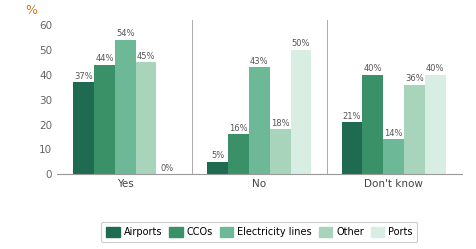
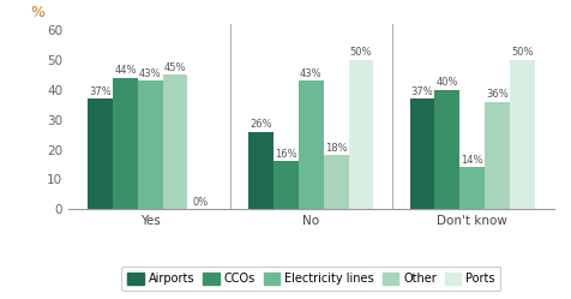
Electricity lines/Yes: 54% -> 43%
Airports/No: 5% -> 26%
Airports/Don't know: 21% -> 37%
Ports/Don't know: 40% -> 50%
